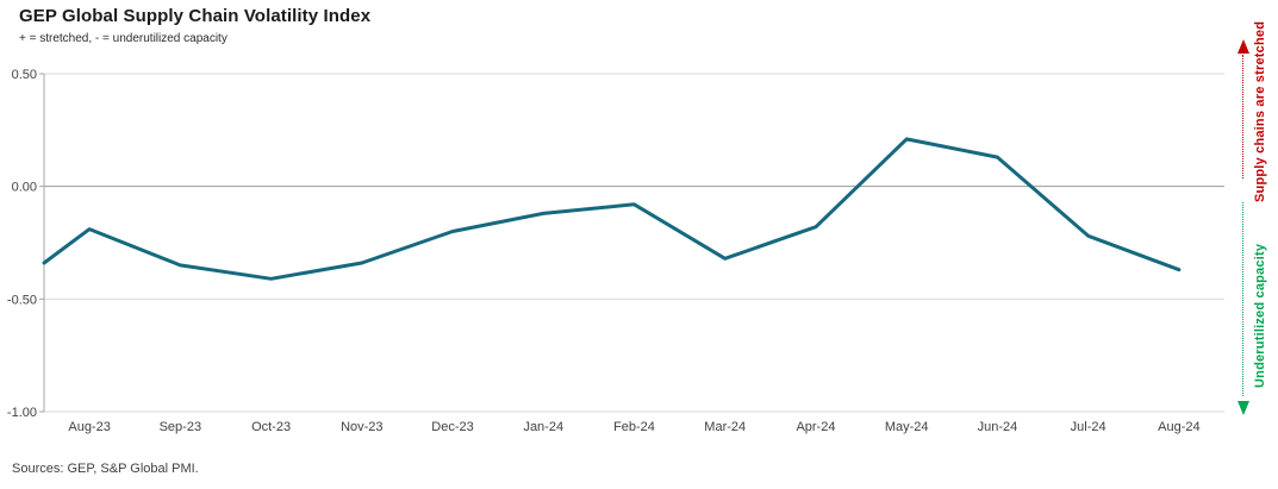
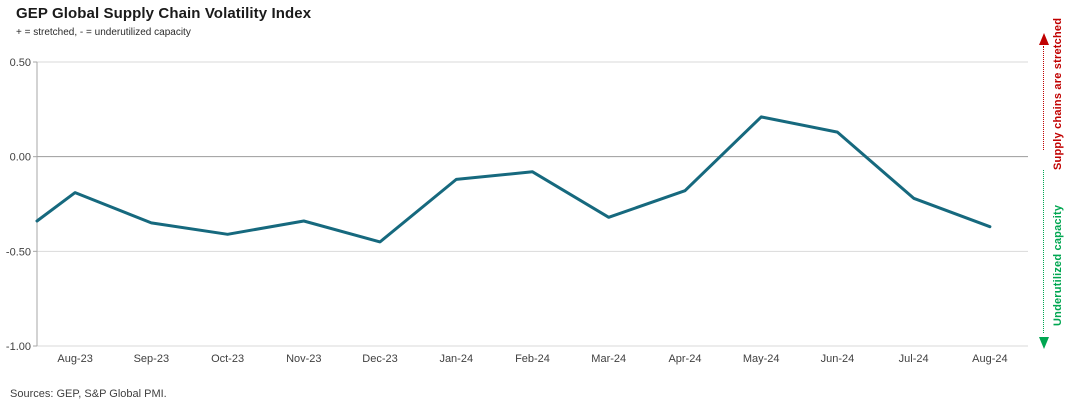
Dec-23: -0.20 -> -0.45
